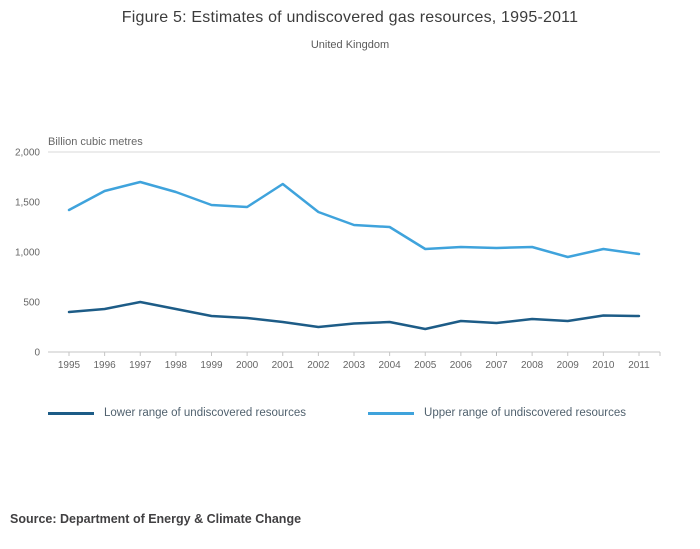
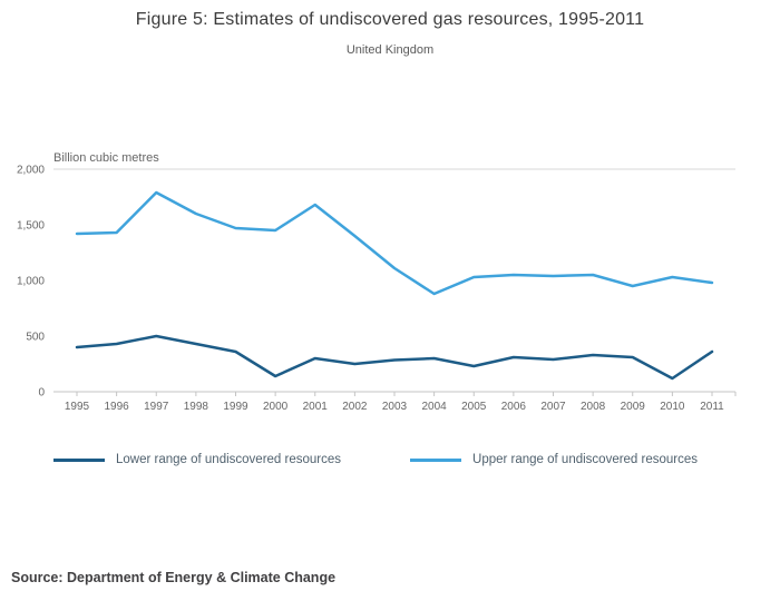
Upper range of undiscovered resources/1996: 1610 -> 1430
Upper range of undiscovered resources/1997: 1700 -> 1790
Lower range of undiscovered resources/2000: 340 -> 140
Upper range of undiscovered resources/2003: 1270 -> 1110
Upper range of undiscovered resources/2004: 1250 -> 880
Lower range of undiscovered resources/2010: 360 -> 120
